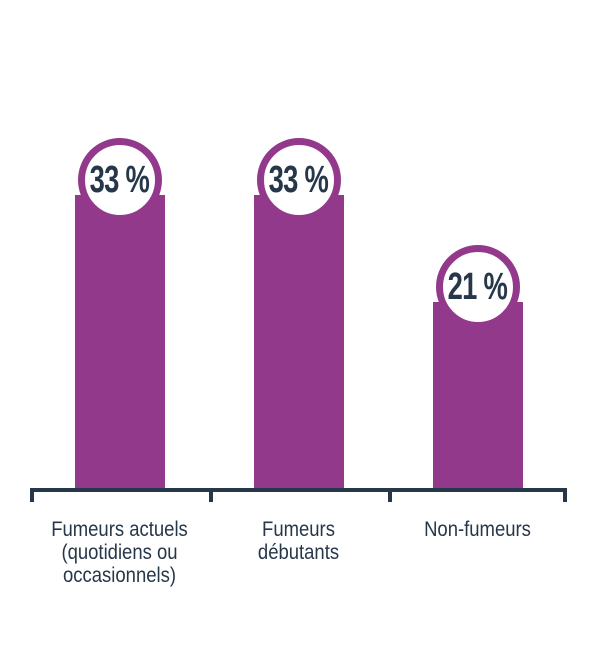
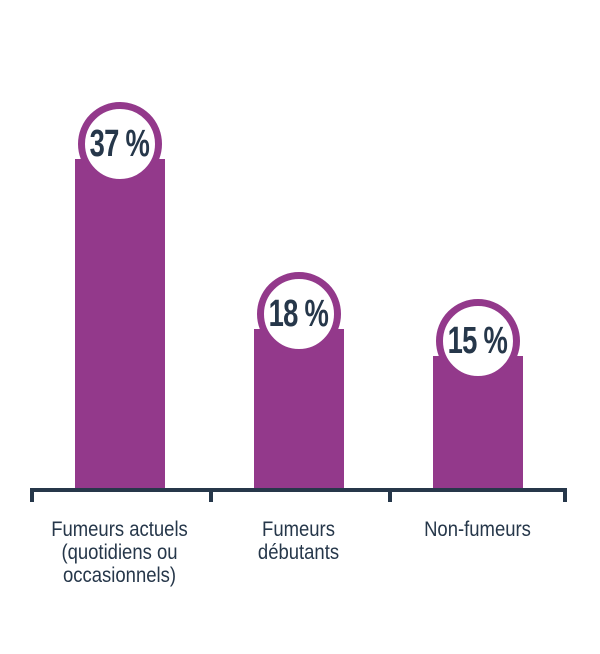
Fumeurs actuels (quotidiens ou occasionnels): 33 -> 37
Fumeurs débutants: 33 -> 18
Non-fumeurs: 21 -> 15
